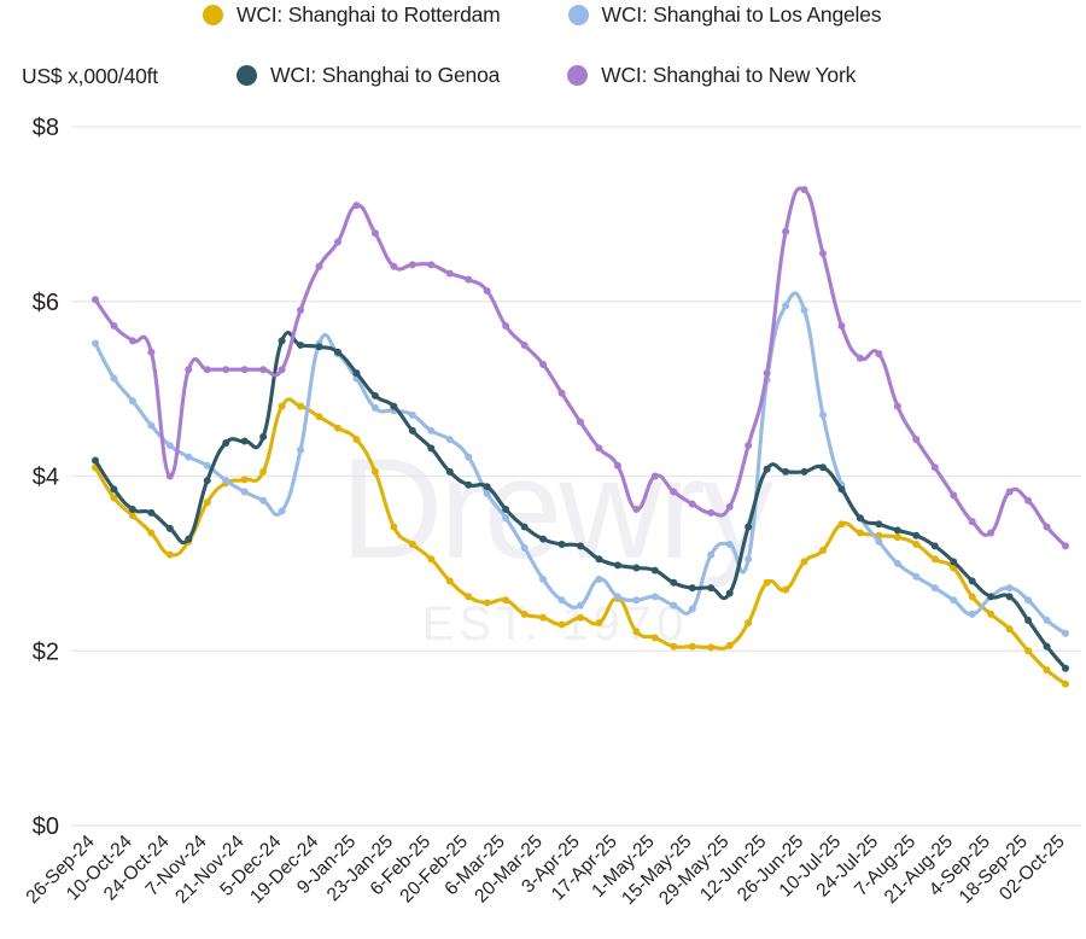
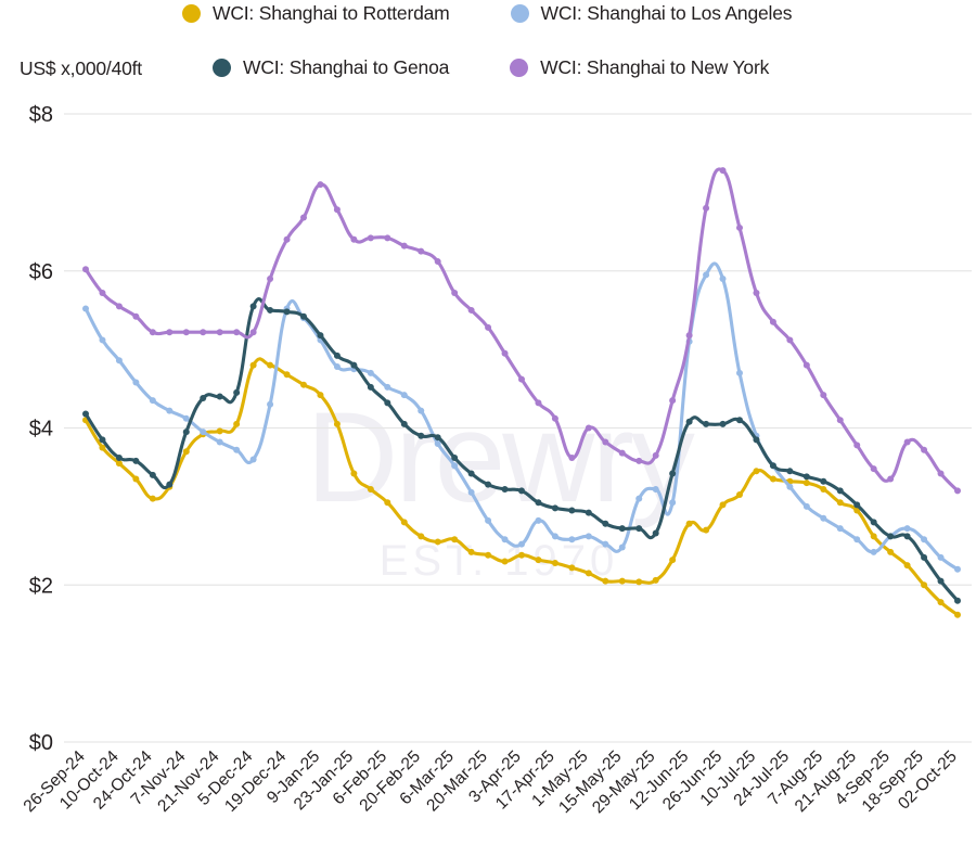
WCI: Shanghai to New York/24-Oct-24: $4.0 -> $5.2
WCI: Shanghai to Rotterdam/17-Apr-25: $2.6 -> $2.3
WCI: Shanghai to New York/24-Jul-25: $5.4 -> $5.1
